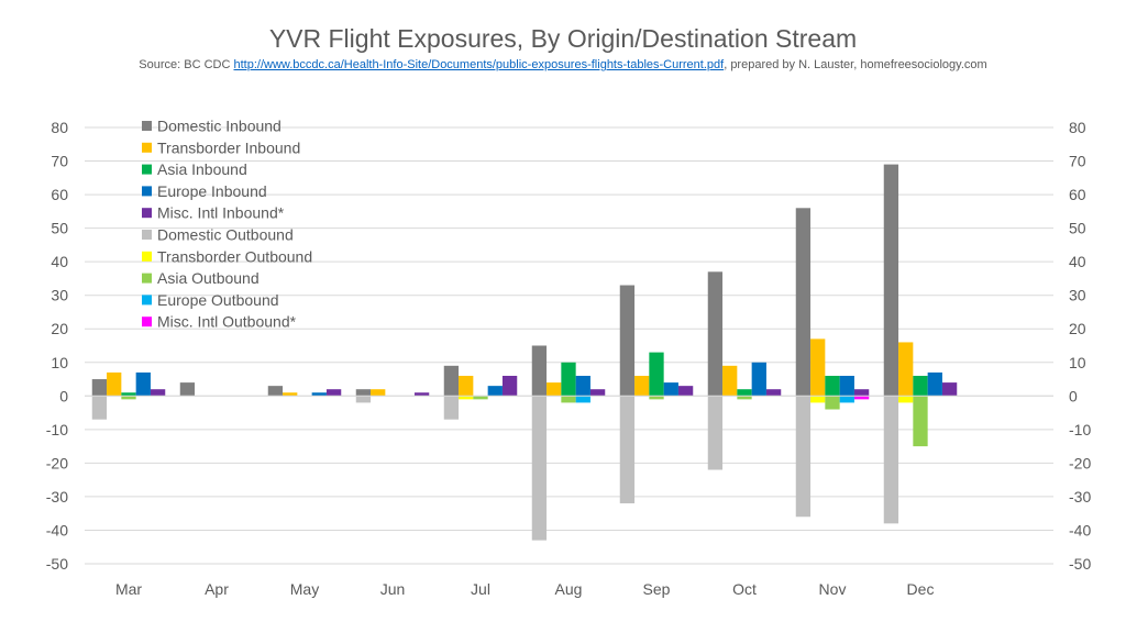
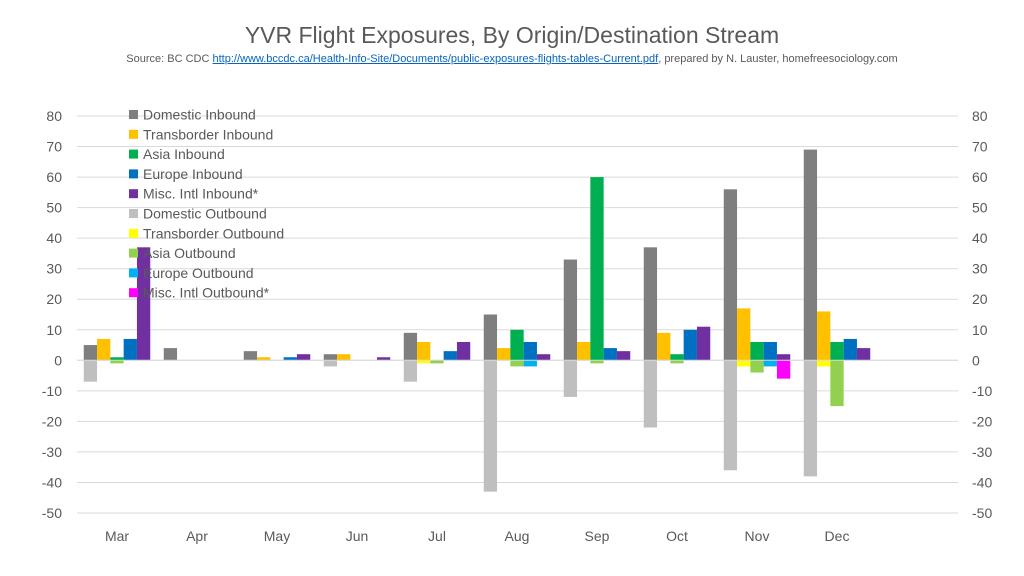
Misc. Intl Inbound*/Mar: 2 -> 37
Asia Inbound/Sep: 13 -> 60
Domestic Outbound/Sep: -32 -> -12
Misc. Intl Inbound*/Oct: 2 -> 11
Misc. Intl Outbound*/Nov: -1 -> -6
